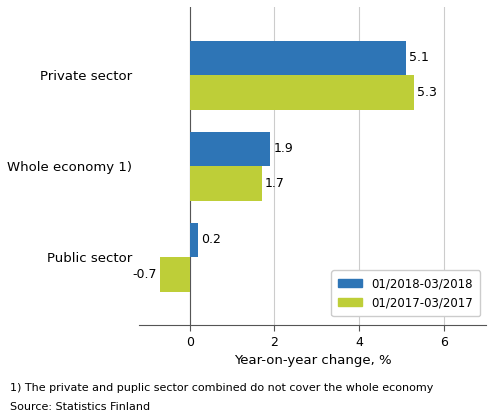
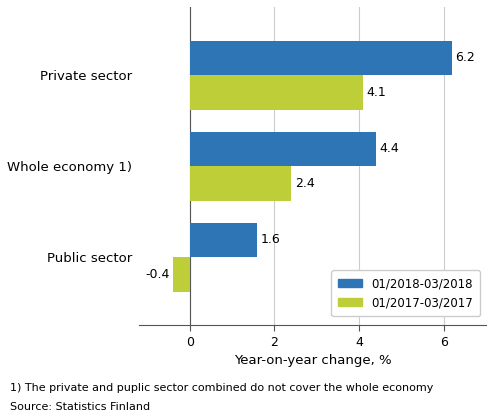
01/2018-03/2018/Private sector: 5.1 -> 6.2
01/2017-03/2017/Private sector: 5.3 -> 4.1
01/2018-03/2018/Whole economy 1): 1.9 -> 4.4
01/2017-03/2017/Whole economy 1): 1.7 -> 2.4
01/2018-03/2018/Public sector: 0.2 -> 1.6
01/2017-03/2017/Public sector: -0.7 -> -0.4
